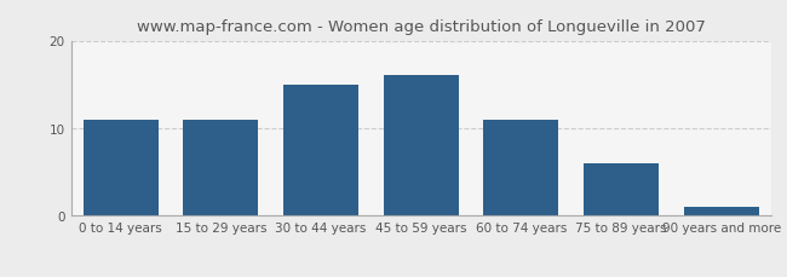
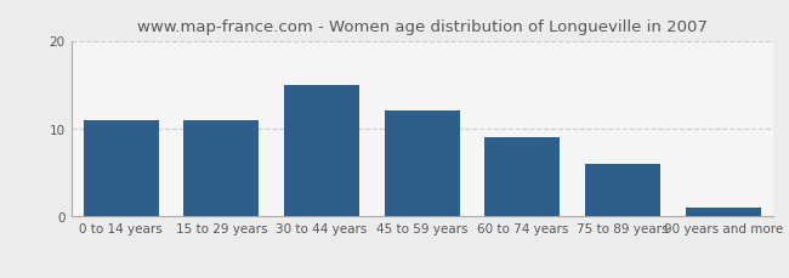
45 to 59 years: 16 -> 12
60 to 74 years: 11 -> 9
